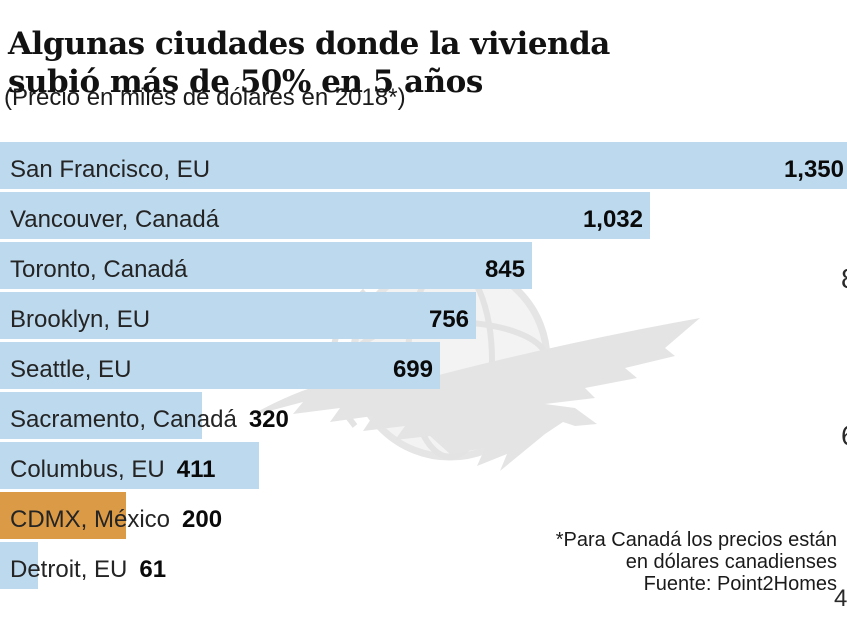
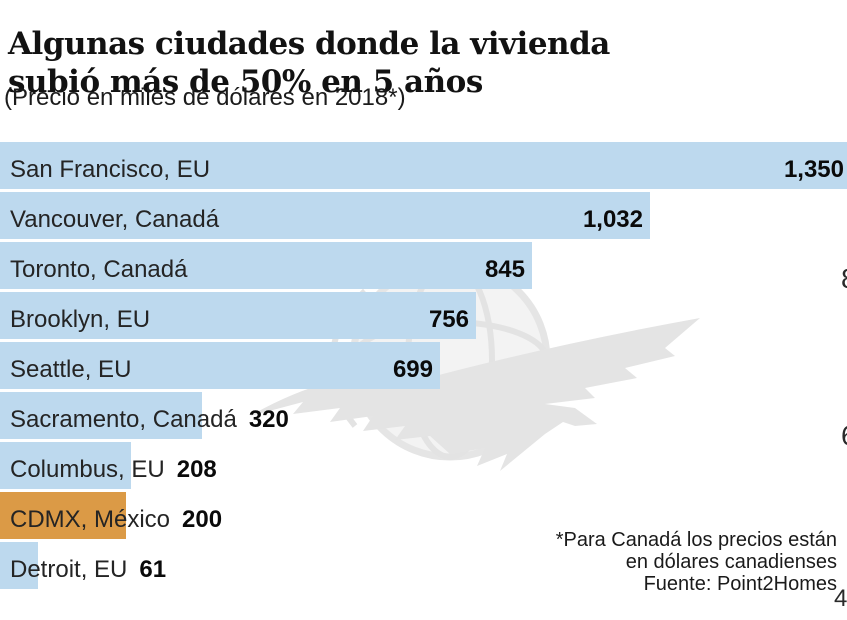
Columbus, EU: 411 -> 208
